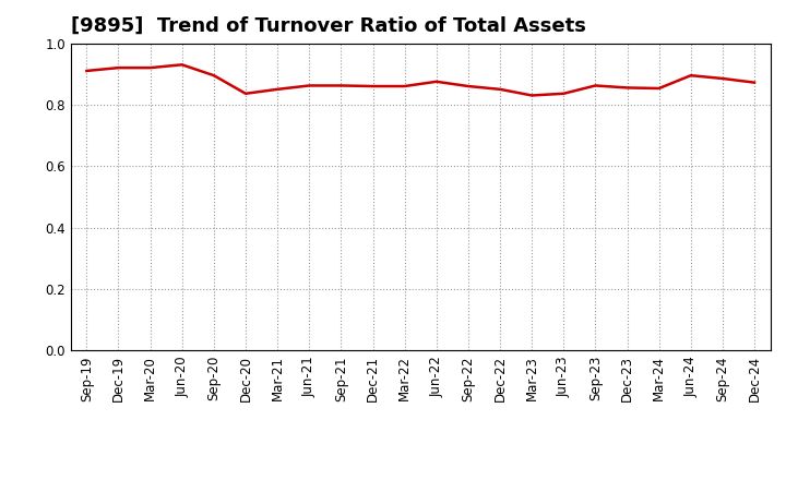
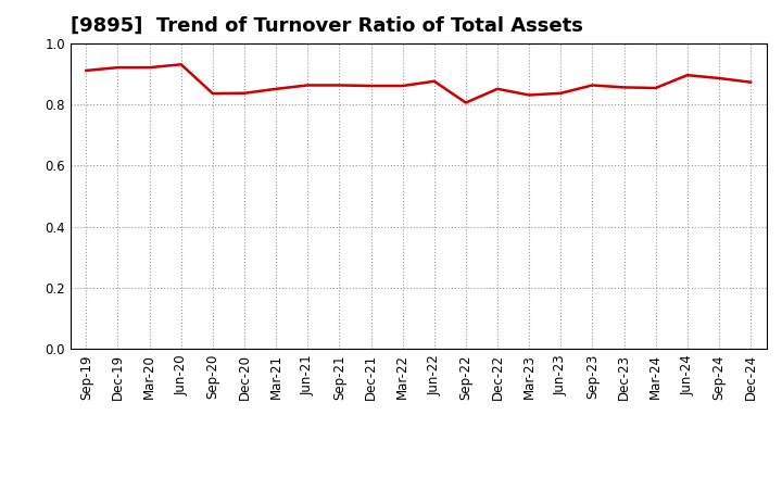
Sep-20: 0.895 -> 0.835
Sep-22: 0.860 -> 0.805
